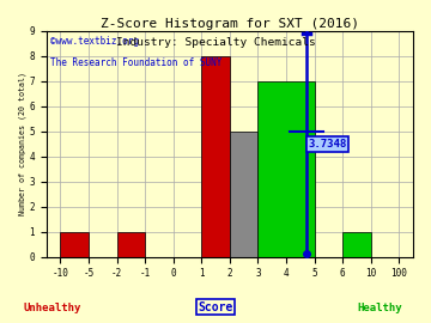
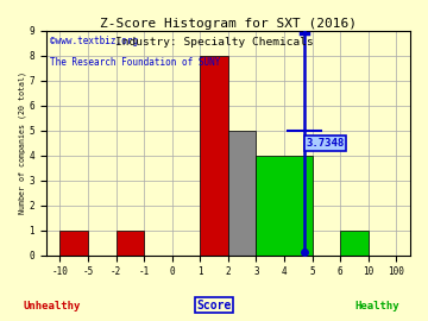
4: 7 -> 4
